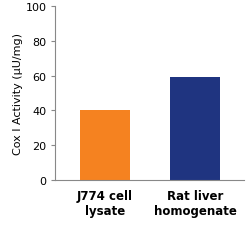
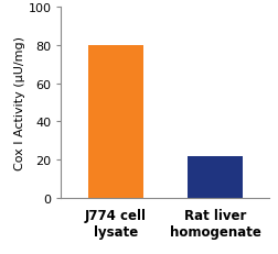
J774 cell lysate: 40 -> 80
Rat liver homogenate: 59 -> 22
